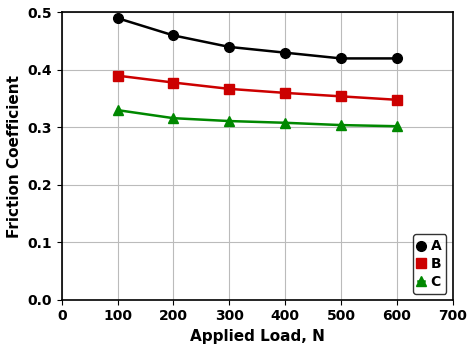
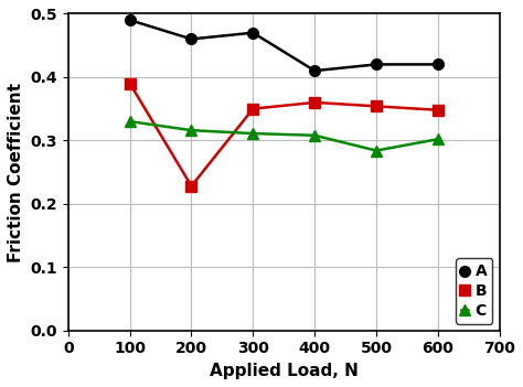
B/200: 0.378 -> 0.228
A/300: 0.44 -> 0.47
B/300: 0.367 -> 0.350
A/400: 0.43 -> 0.41
C/500: 0.304 -> 0.284
